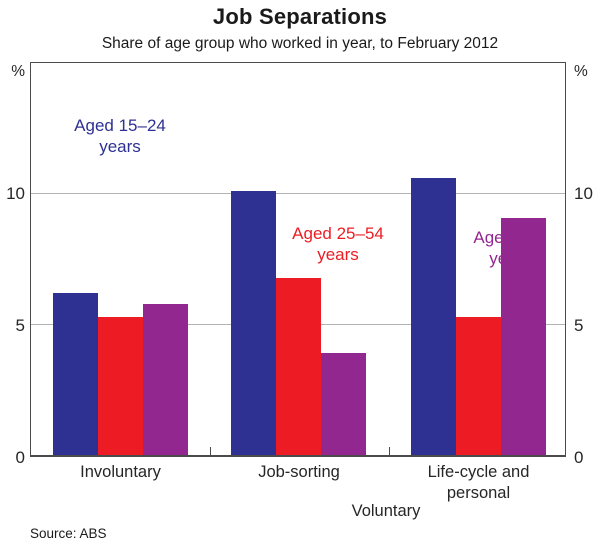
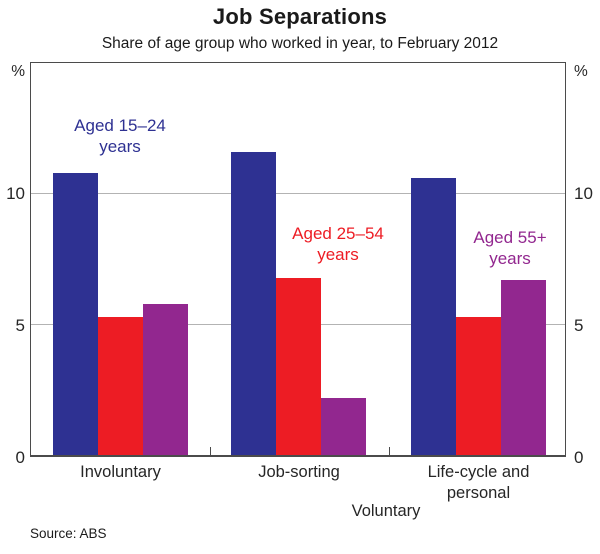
Aged 15–24 years/Involuntary: 6.2 -> 10.8
Aged 15–24 years/Job-sorting: 10.1 -> 11.6
Aged 55+ years/Job-sorting: 3.9 -> 2.2
Aged 55+ years/Life-cycle and personal: 9.1 -> 6.7
